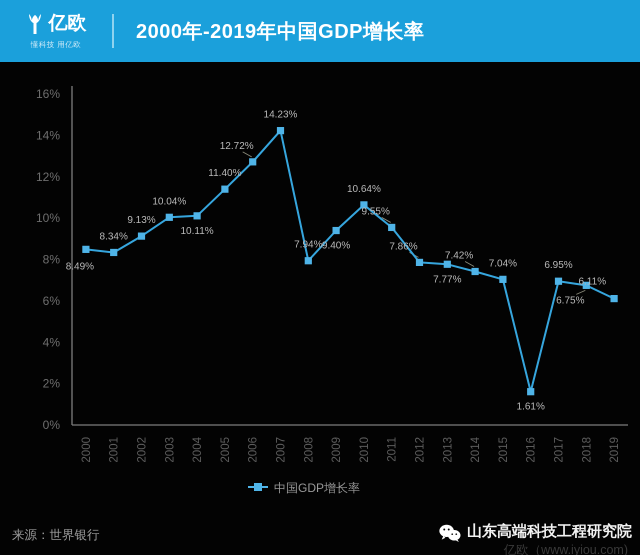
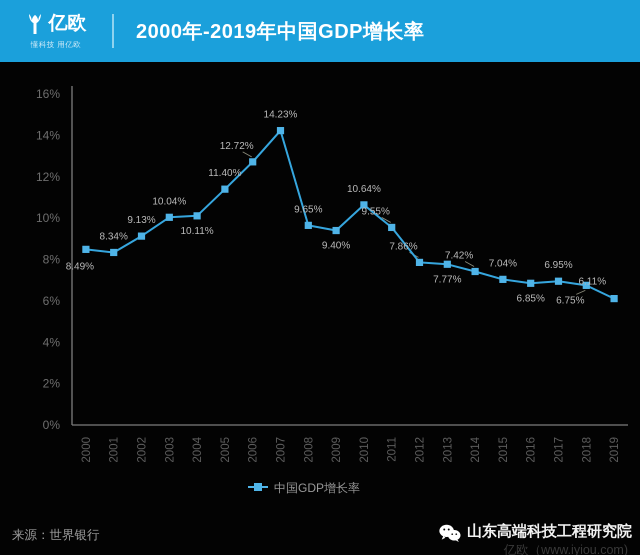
2008: 7.94% -> 9.65%
2016: 1.61% -> 6.85%
